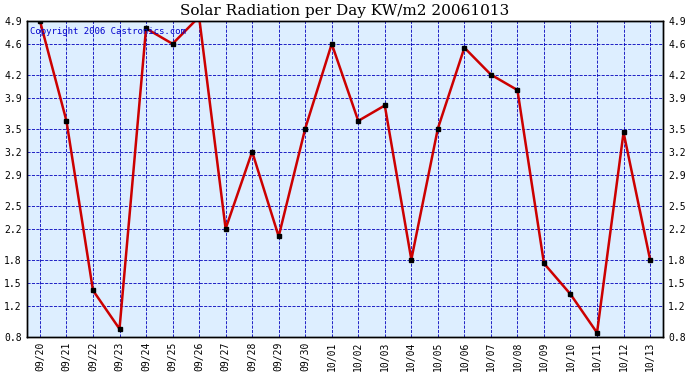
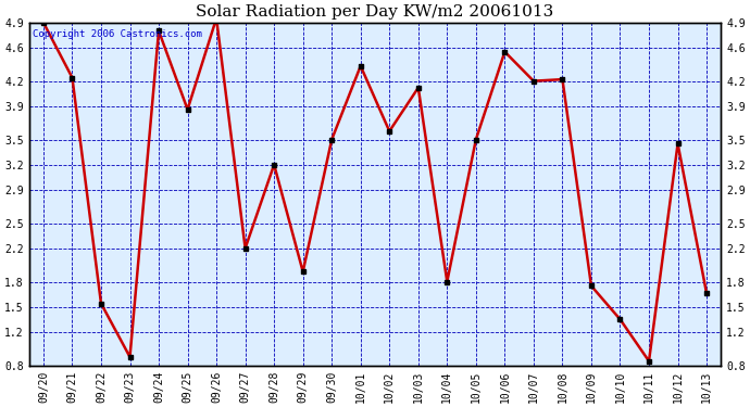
09/21: 3.60 -> 4.24
09/22: 1.40 -> 1.54
09/25: 4.60 -> 3.86
09/29: 2.10 -> 1.92
10/01: 4.60 -> 4.38
10/03: 3.80 -> 4.12
10/08: 4.00 -> 4.22
10/13: 1.80 -> 1.66
